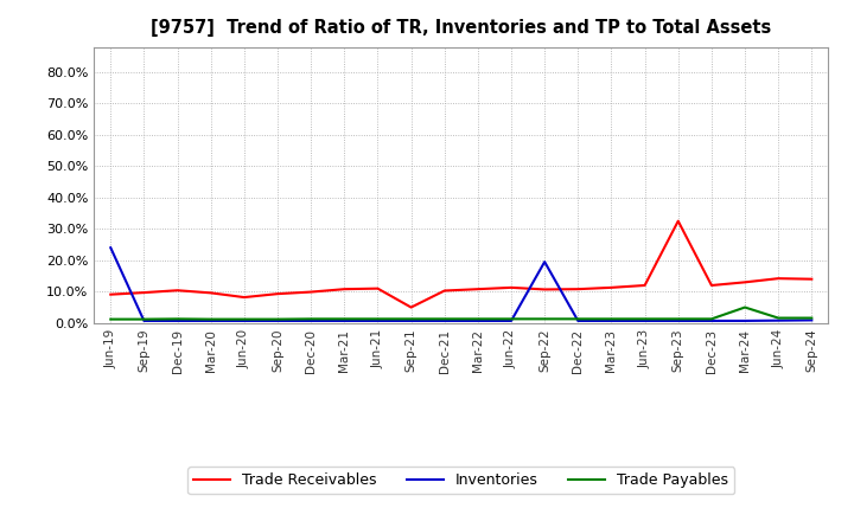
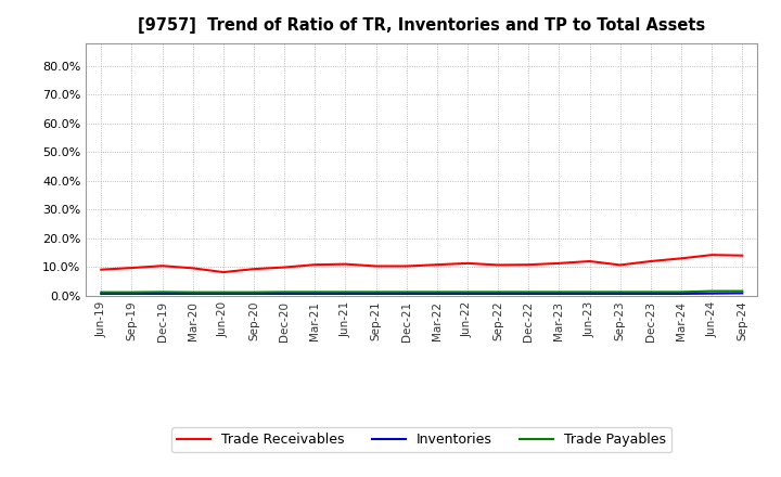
Inventories/Jun-19: 24.0% -> 0.7%
Trade Receivables/Sep-21: 5.0% -> 10.3%
Inventories/Sep-22: 19.5% -> 0.7%
Trade Receivables/Sep-23: 32.5% -> 10.7%
Trade Payables/Mar-24: 5.0% -> 1.3%
